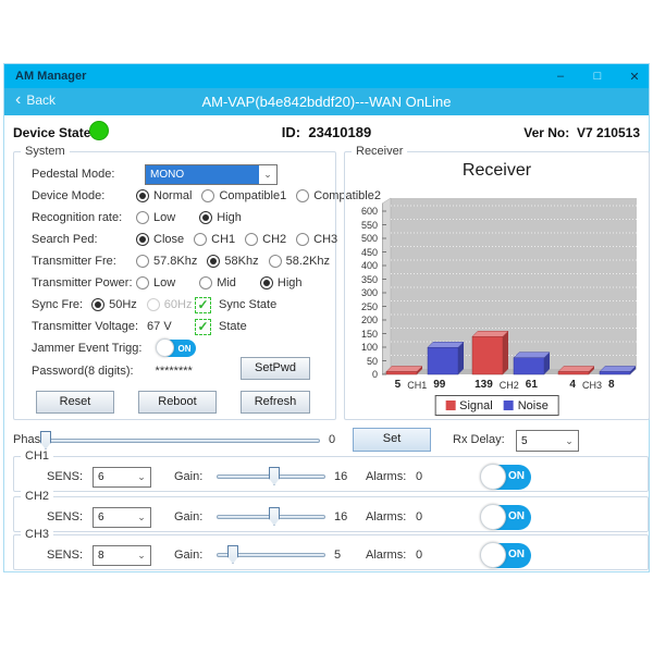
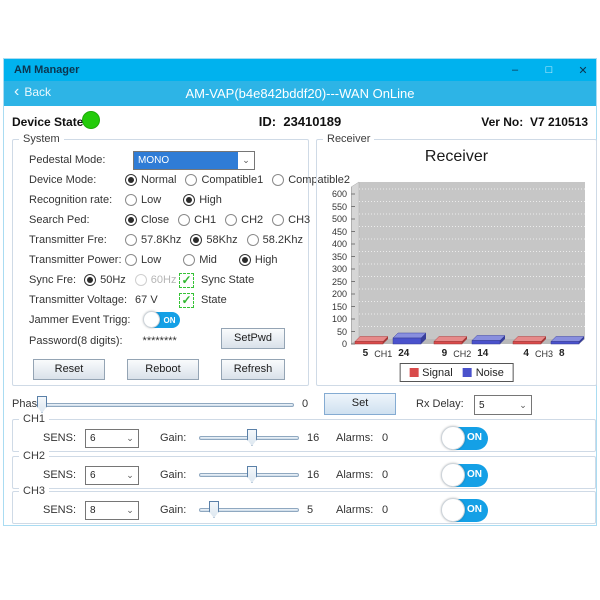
Noise/CH1: 99 -> 24
Signal/CH2: 139 -> 9
Noise/CH2: 61 -> 14
